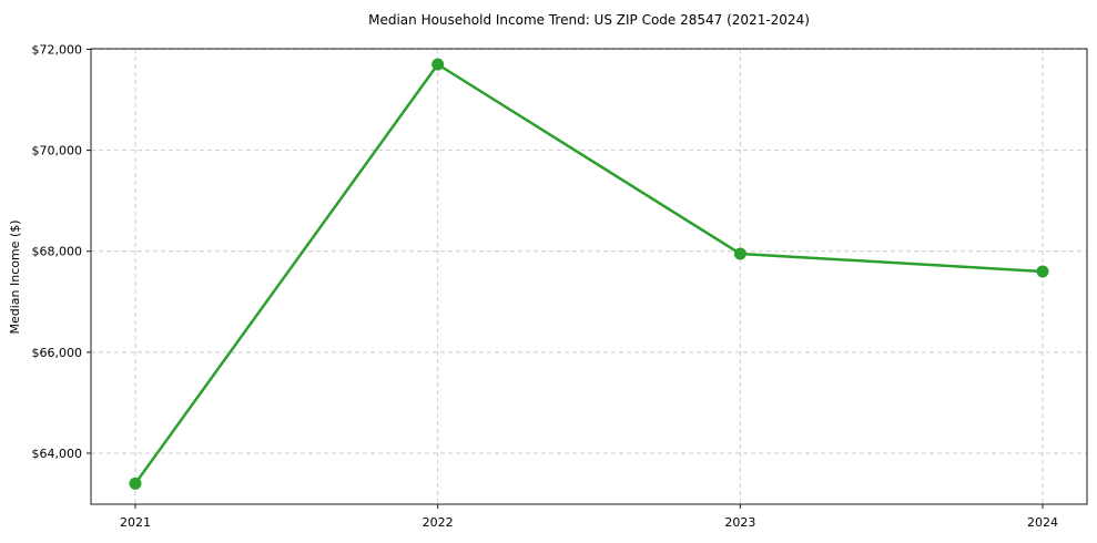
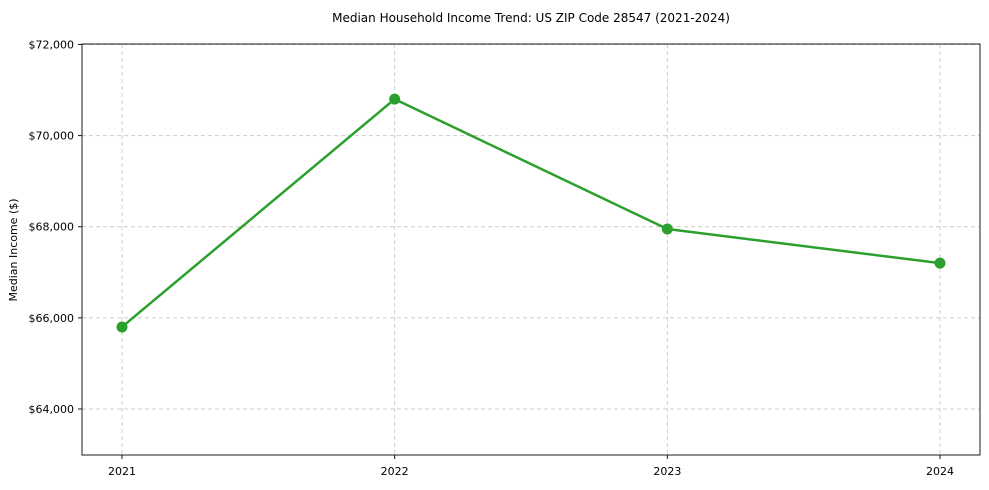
2021: $63400 -> $65800
2022: $71700 -> $70800
2024: $67600 -> $67200
